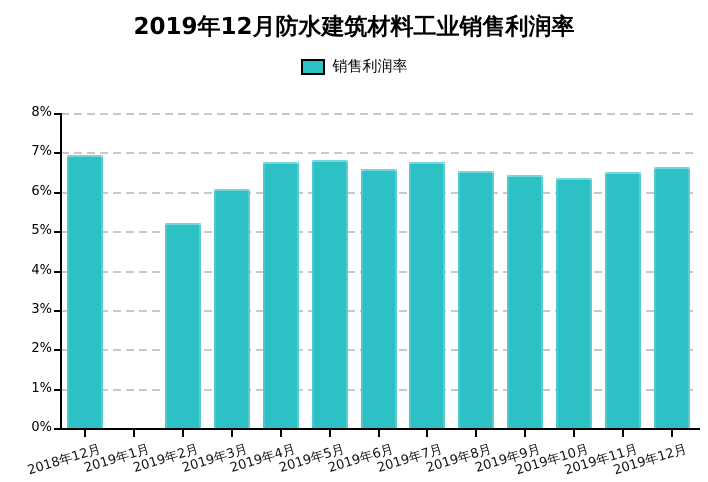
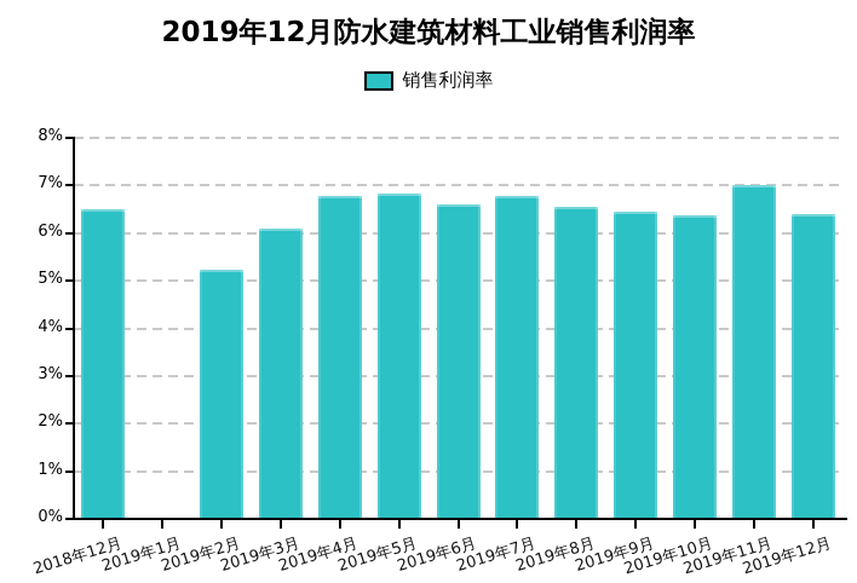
2018年12月: 7.0% -> 6.5%
2019年11月: 6.5% -> 7.0%
2019年12月: 6.7% -> 6.4%
